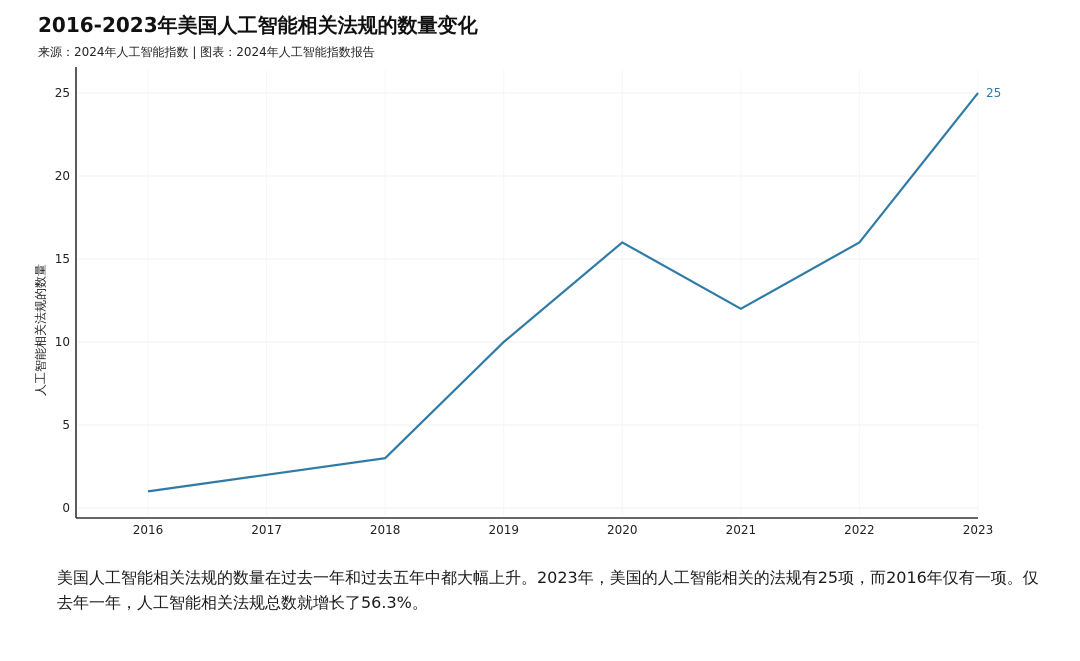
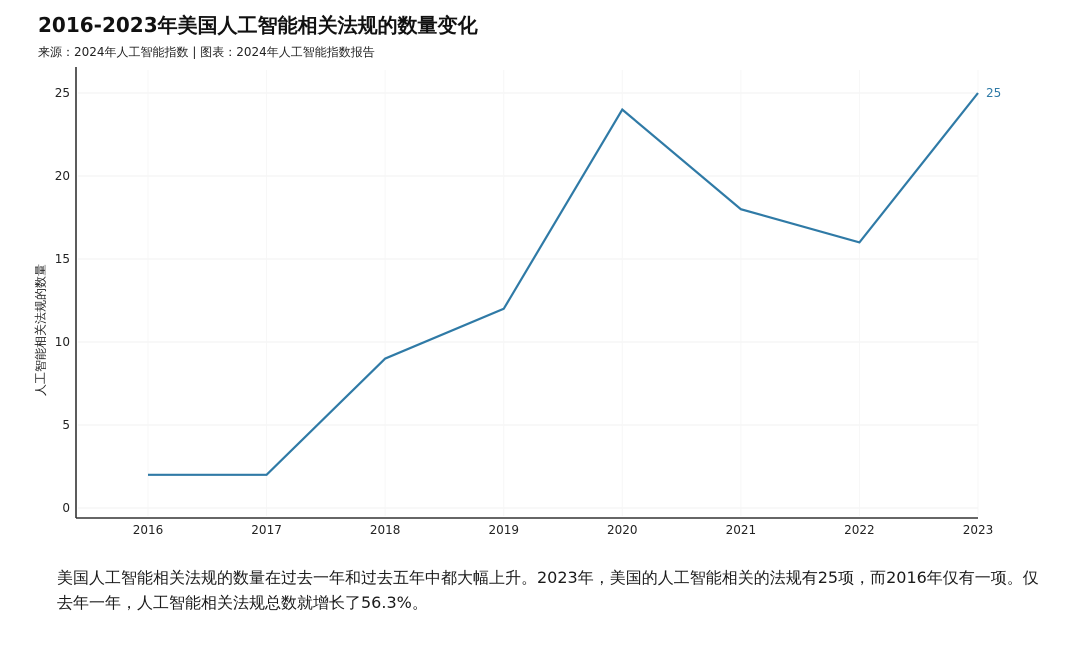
2016: 1 -> 2
2018: 3 -> 9
2019: 10 -> 12
2020: 16 -> 24
2021: 12 -> 18
